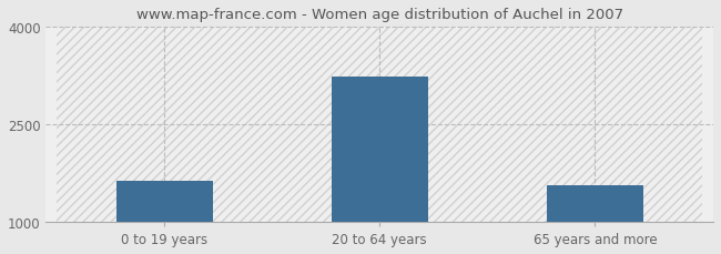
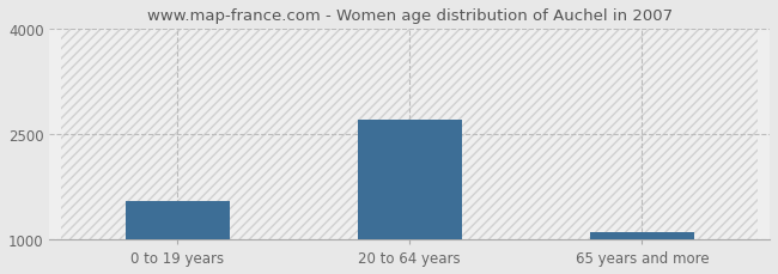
0 to 19 years: 1640 -> 1550
20 to 64 years: 3240 -> 2700
65 years and more: 1560 -> 1100
